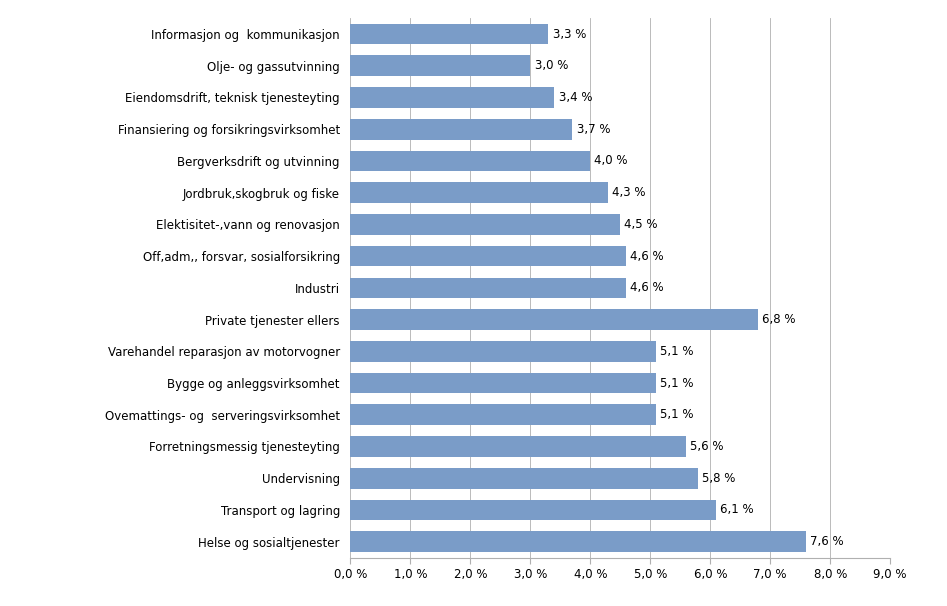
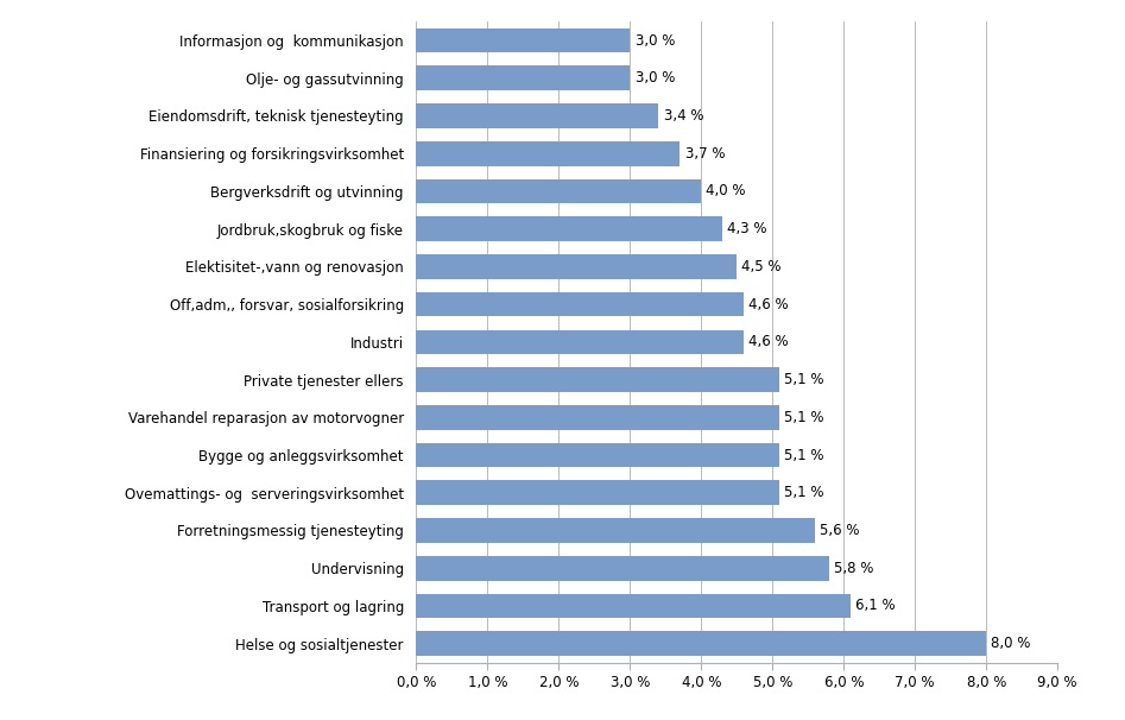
Informasjon og kommunikasjon: 3,3 -> 3,0
Private tjenester ellers: 6,8 -> 5,1
Helse og sosialtjenester: 7,6 -> 8,0
